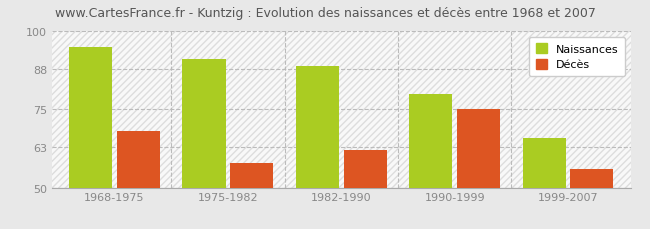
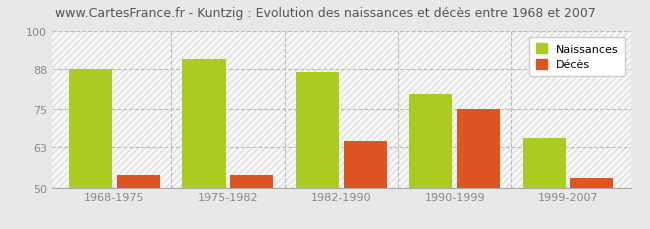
Naissances/1968-1975: 95 -> 88
Décès/1968-1975: 68 -> 54
Décès/1975-1982: 58 -> 54
Naissances/1982-1990: 89 -> 87
Décès/1982-1990: 62 -> 65
Décès/1999-2007: 56 -> 53
